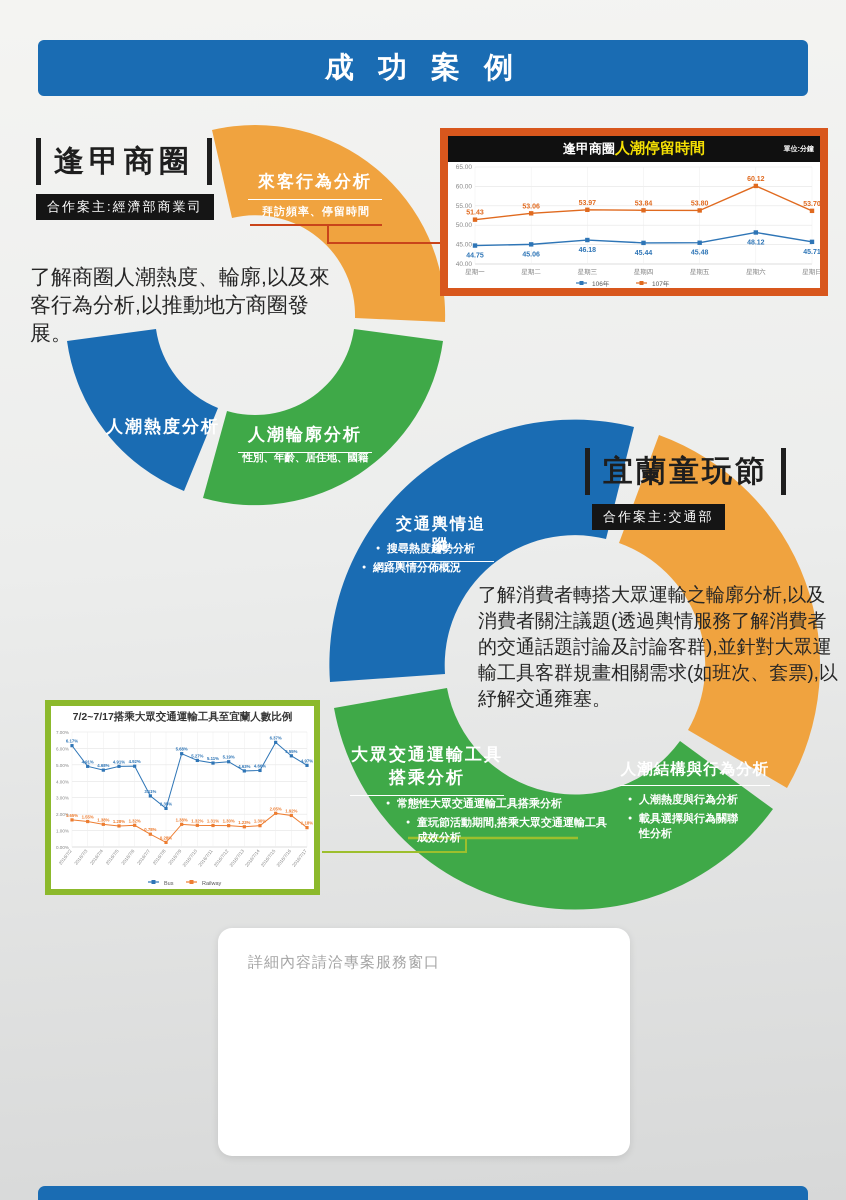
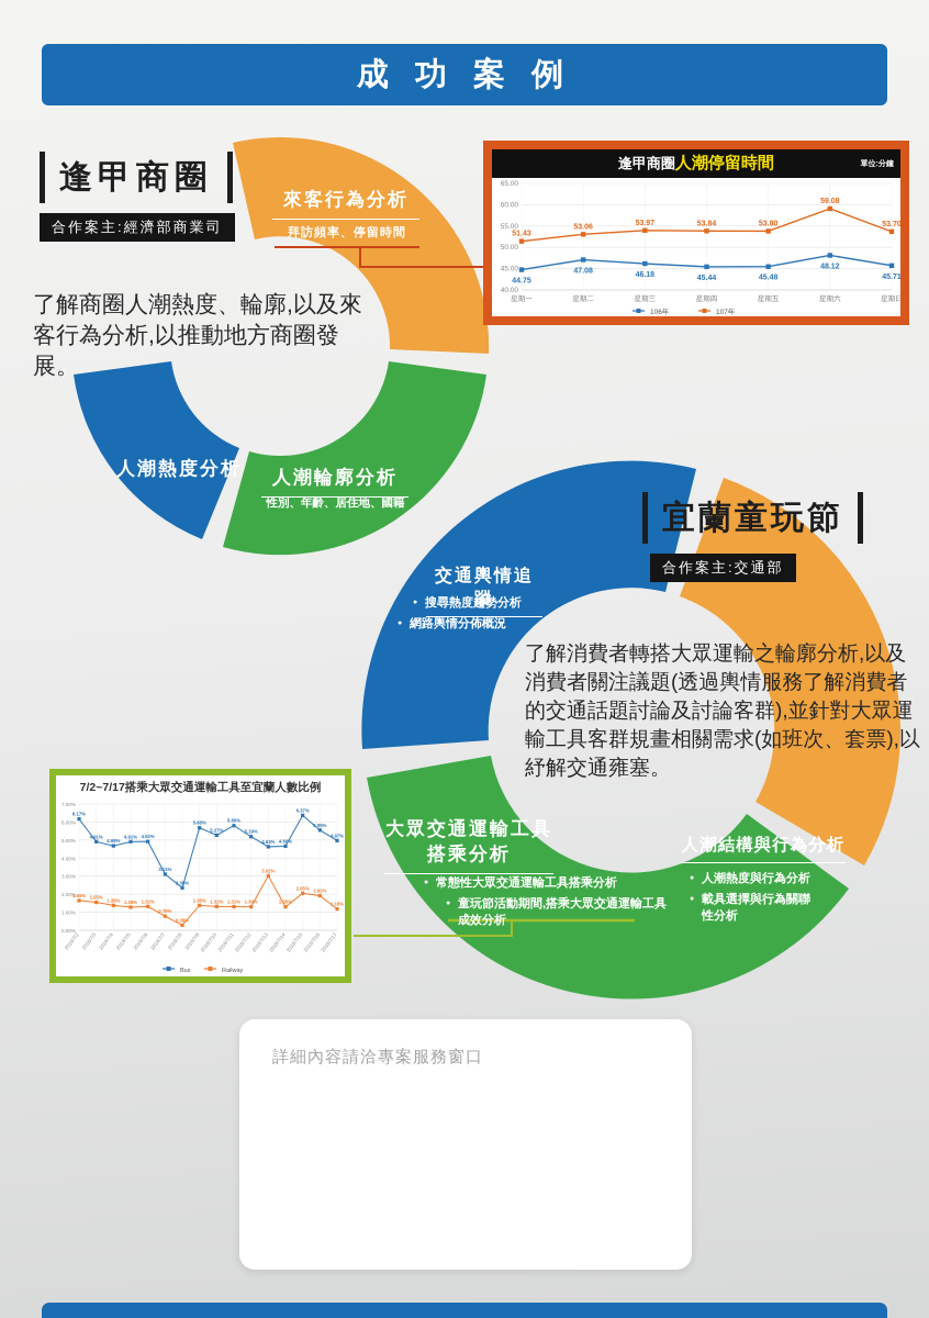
逢甲商圈人潮停留時間/106年/星期二: 45.06 -> 47.08
逢甲商圈人潮停留時間/107年/星期六: 60.12 -> 59.08
7/2~7/17搭乘大眾交通運輸工具至宜蘭人數比例/Bus/2016/7/11: 5.11% -> 5.80%
7/2~7/17搭乘大眾交通運輸工具至宜蘭人數比例/Railway/2016/7/13: 1.23% -> 3.02%
